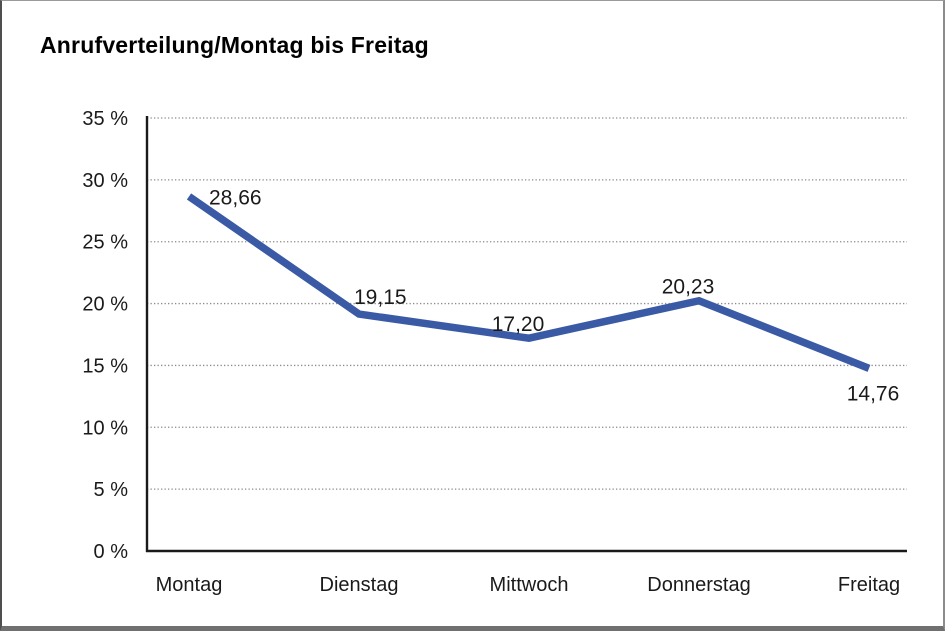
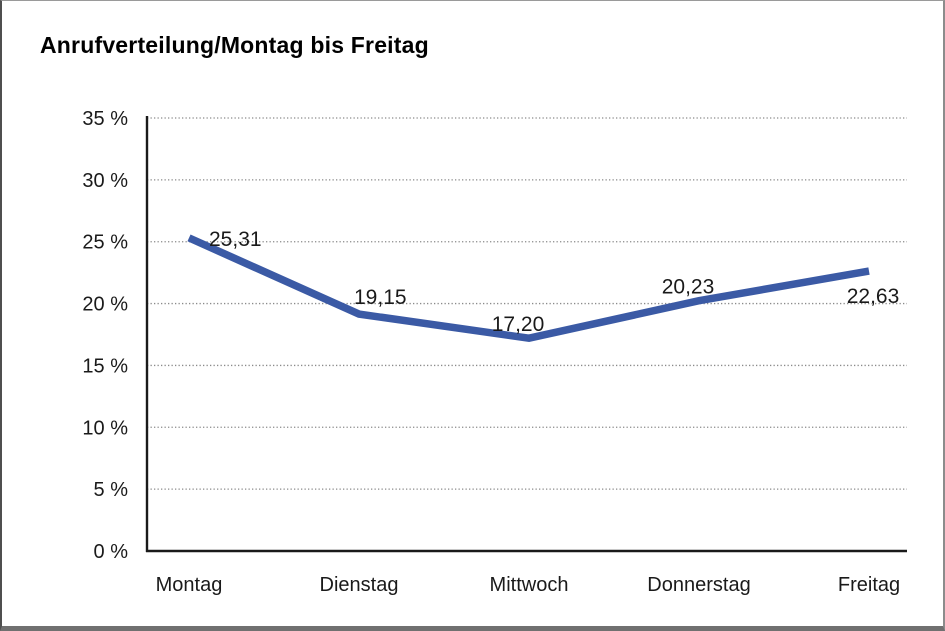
Montag: 28,66 -> 25,31
Freitag: 14,76 -> 22,63
